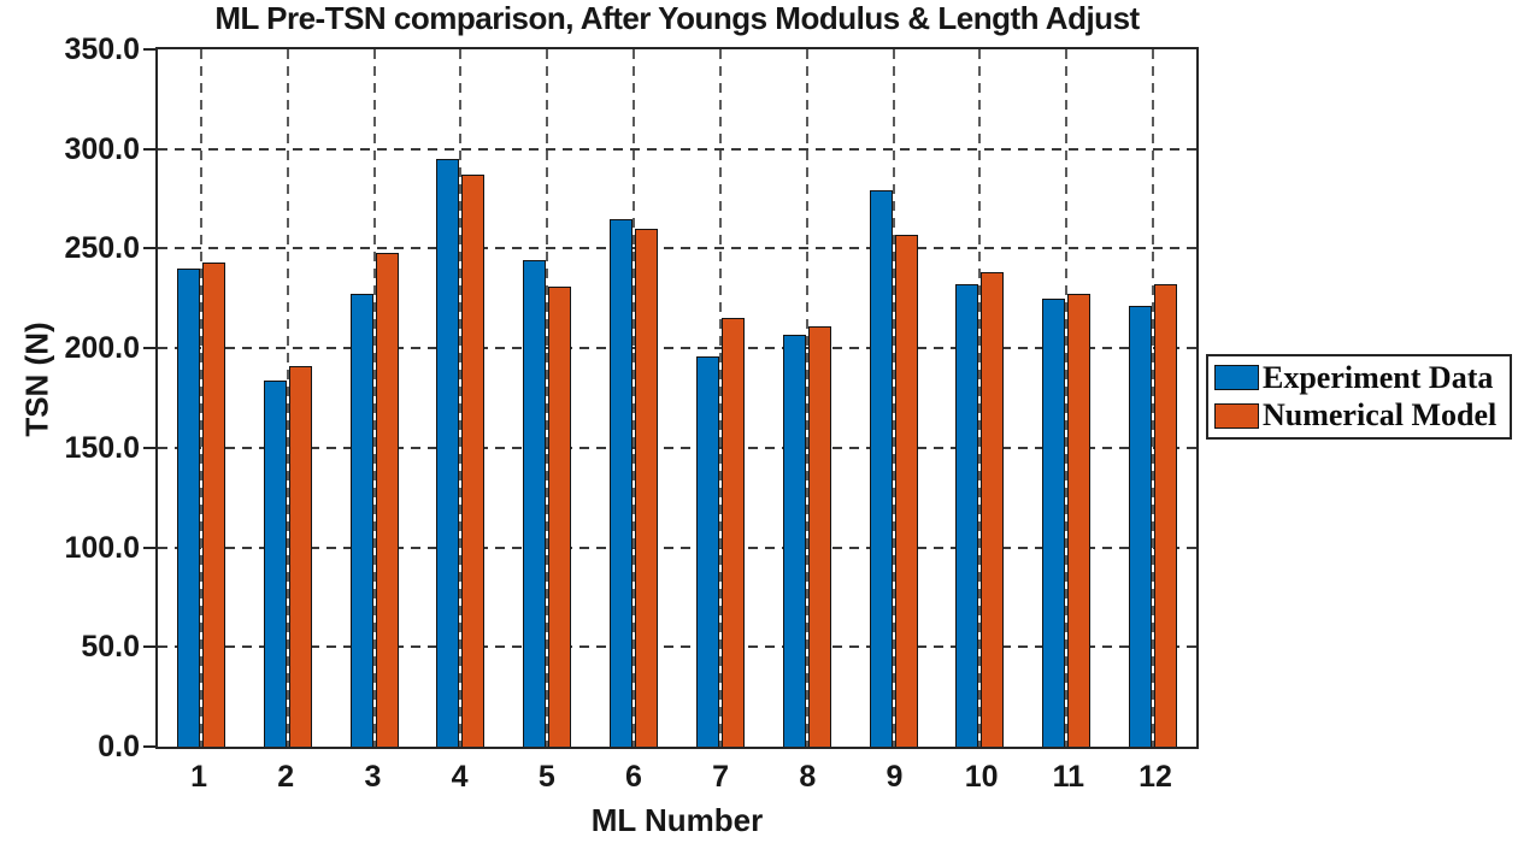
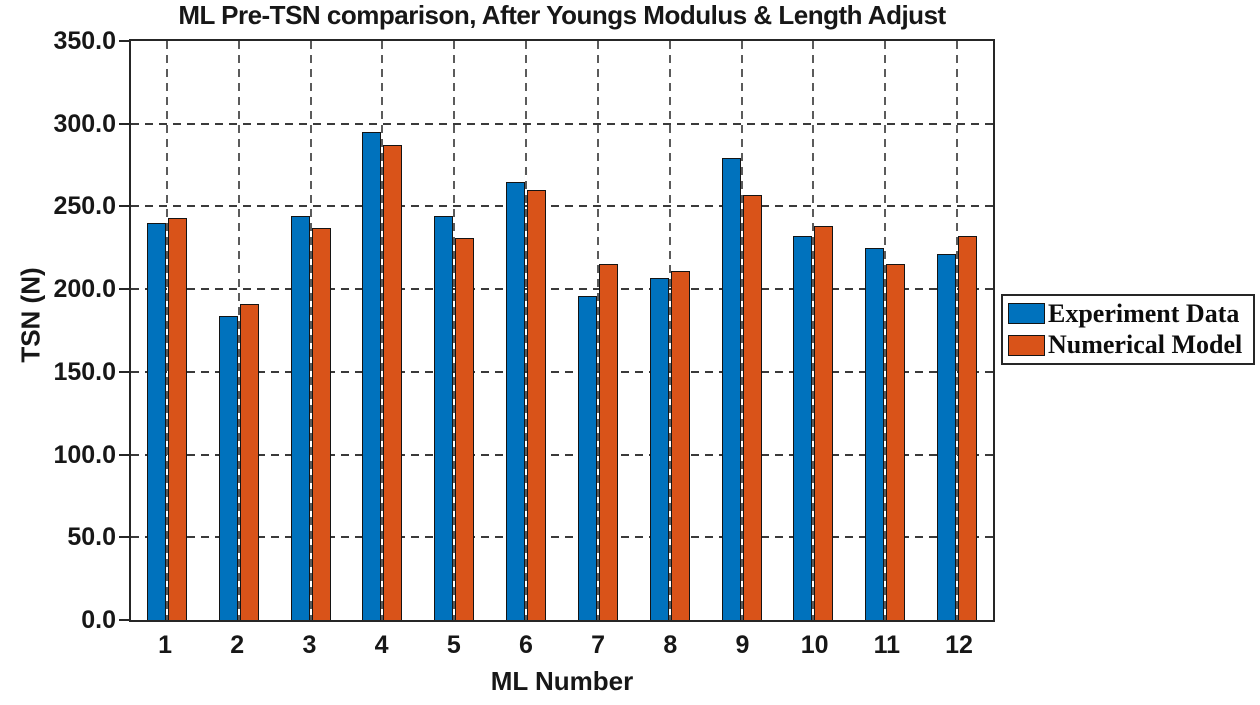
Experiment Data/3: 227 -> 244
Numerical Model/3: 248 -> 237
Numerical Model/11: 227 -> 215
